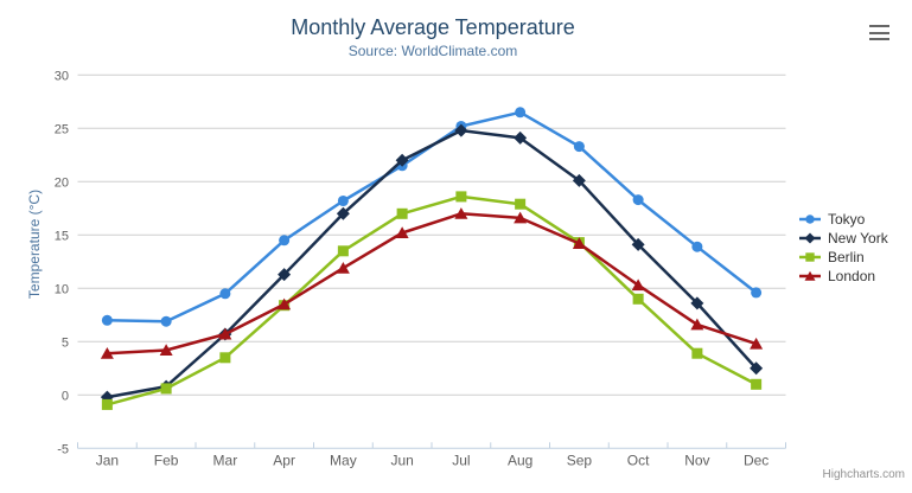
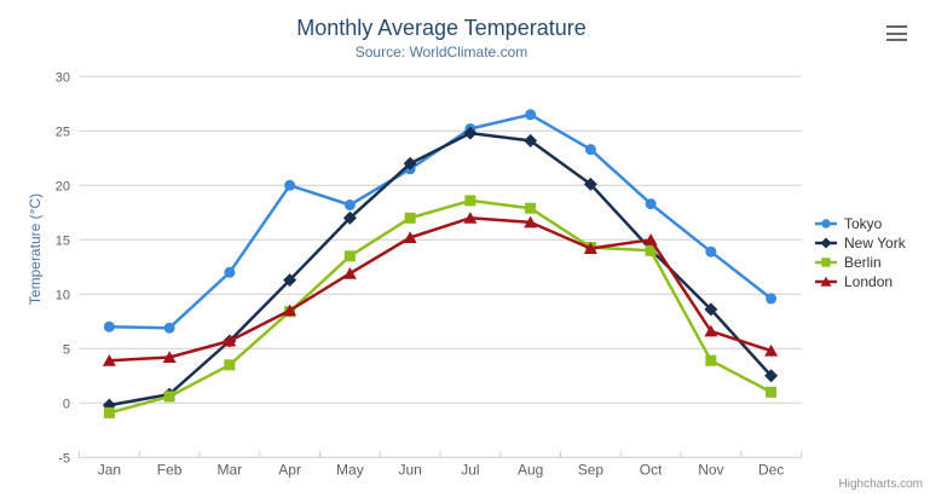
Tokyo/Mar: 10 -> 12
Tokyo/Apr: 14 -> 20
Berlin/Oct: 9 -> 14
London/Oct: 10 -> 15
